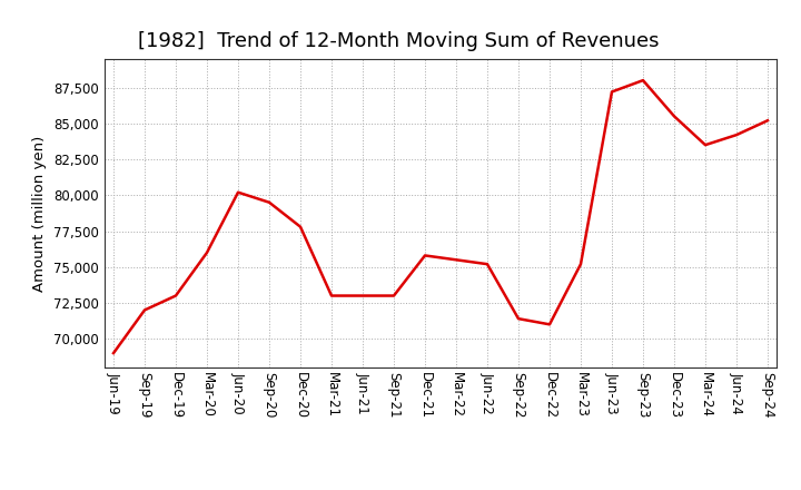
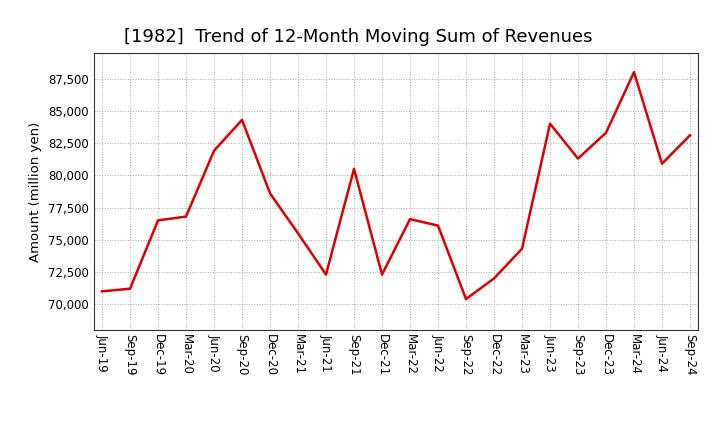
Jun-19: 69,000 -> 71,000
Sep-19: 72,000 -> 71,200
Dec-19: 73,000 -> 76,500
Mar-20: 76,000 -> 76,800
Jun-20: 80,200 -> 81,900
Sep-20: 79,500 -> 84,300
Dec-20: 77,800 -> 78,600
Mar-21: 73,000 -> 75,500
Jun-21: 73,000 -> 72,300
Sep-21: 73,000 -> 80,500
Dec-21: 75,800 -> 72,300
Mar-22: 75,500 -> 76,600
Jun-22: 75,200 -> 76,100
Sep-22: 71,400 -> 70,400
Dec-22: 71,000 -> 72,000
Mar-23: 75,200 -> 74,300
Jun-23: 87,200 -> 84,000
Sep-23: 88,000 -> 81,300
Dec-23: 85,500 -> 83,300
Mar-24: 83,500 -> 88,000
Jun-24: 84,200 -> 80,900
Sep-24: 85,200 -> 83,100
